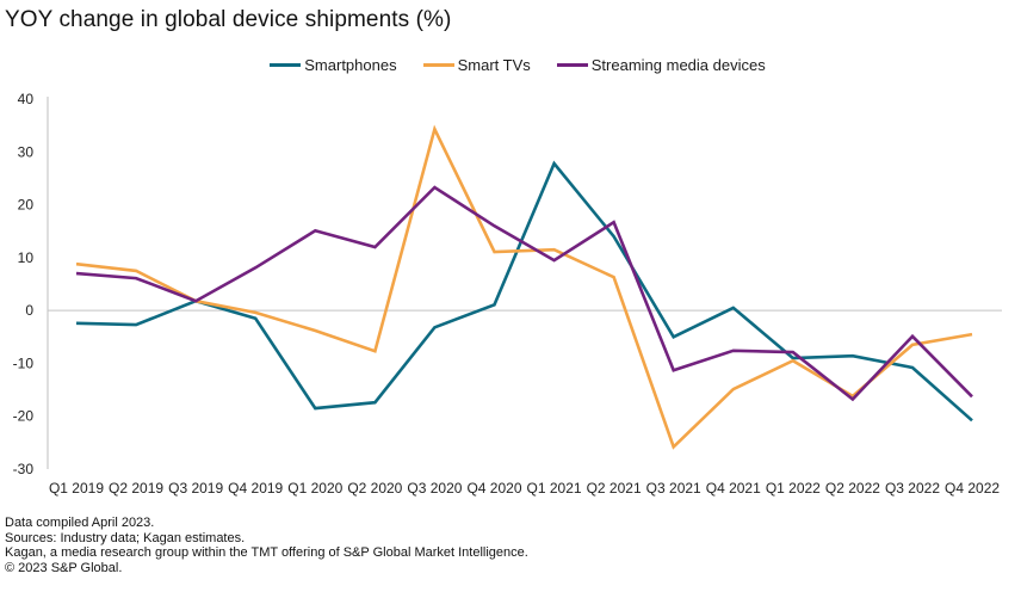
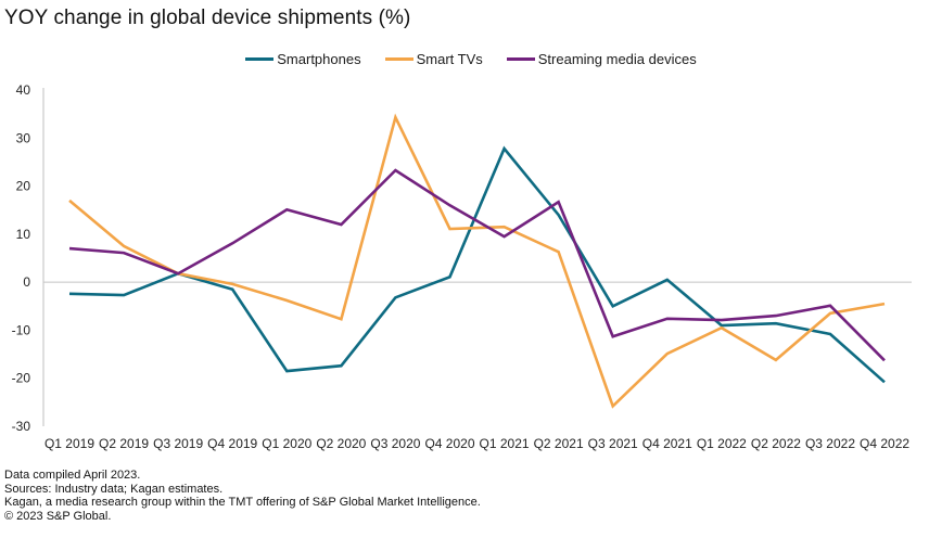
Smart TVs/Q1 2019: 9 -> 17
Streaming media devices/Q2 2022: -17 -> -7
